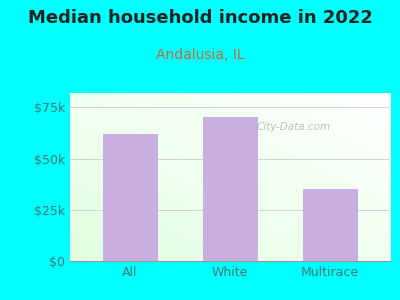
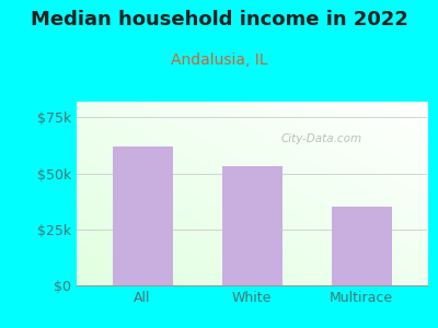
White: $70.5k -> $53.0k
